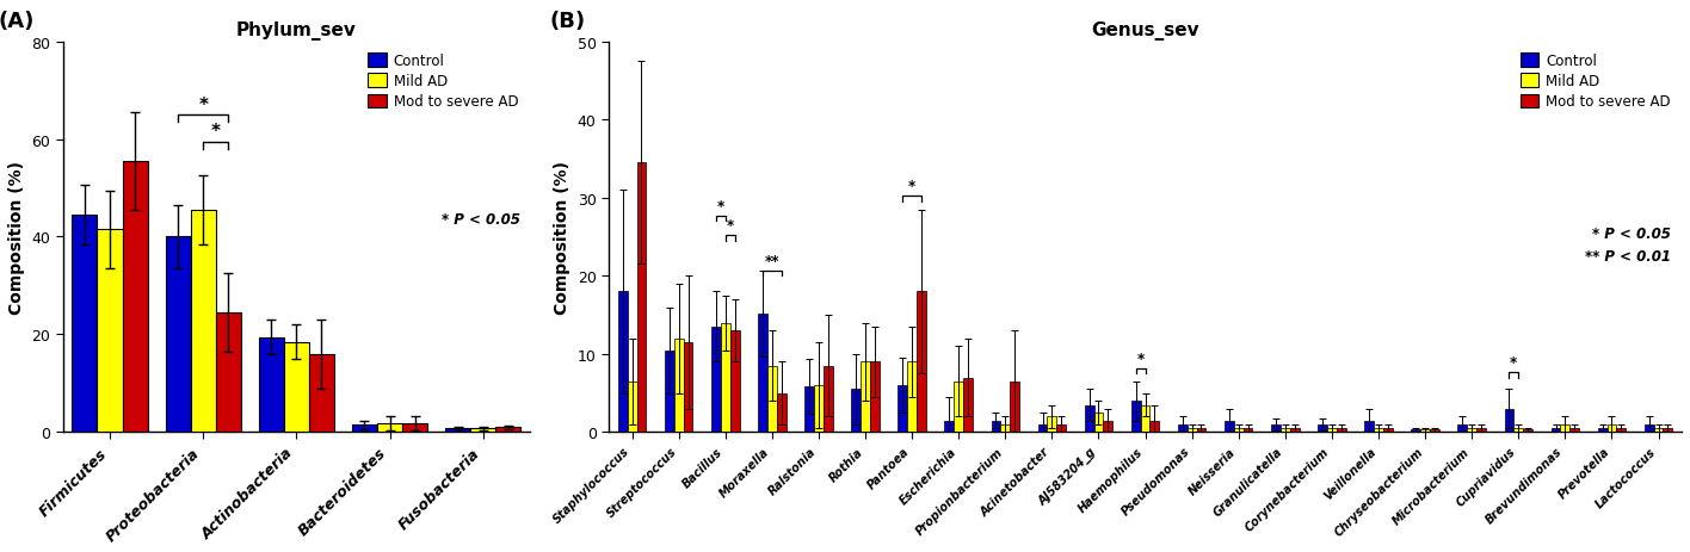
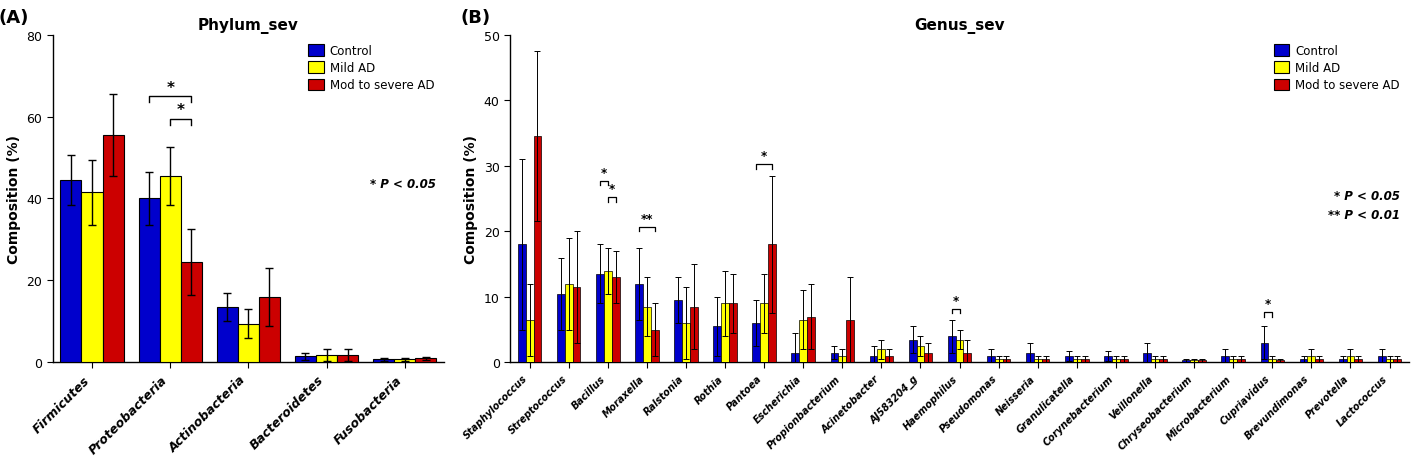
Phylum_sev/Control/Actinobacteria: 19.5 -> 13.5
Phylum_sev/Mild AD/Actinobacteria: 18.5 -> 9.5
Genus_sev/Control/Moraxella: 15.2 -> 12.0
Genus_sev/Control/Ralstonia: 5.8 -> 9.5
